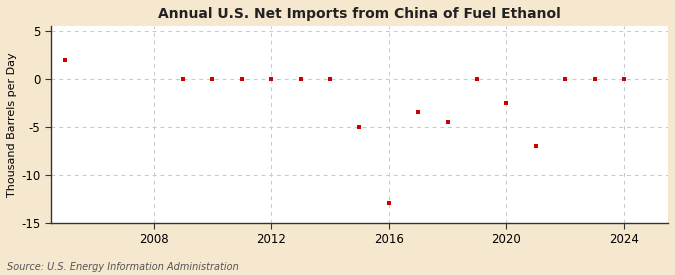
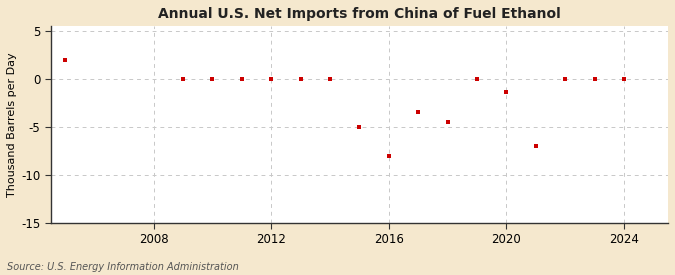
2016: -13.0 -> -8.0
2020: -2.5 -> -1.4
